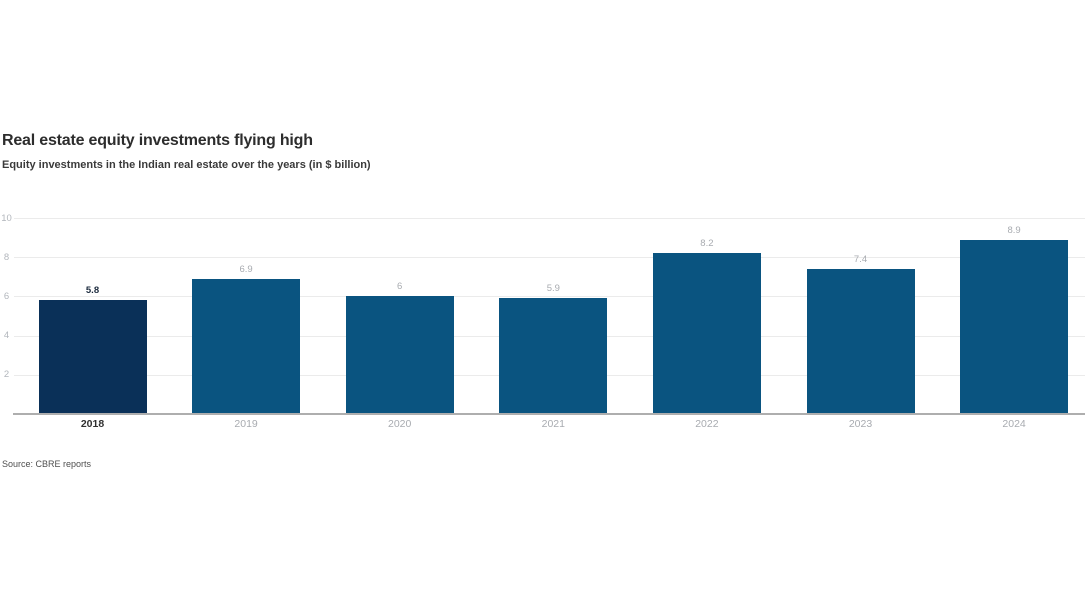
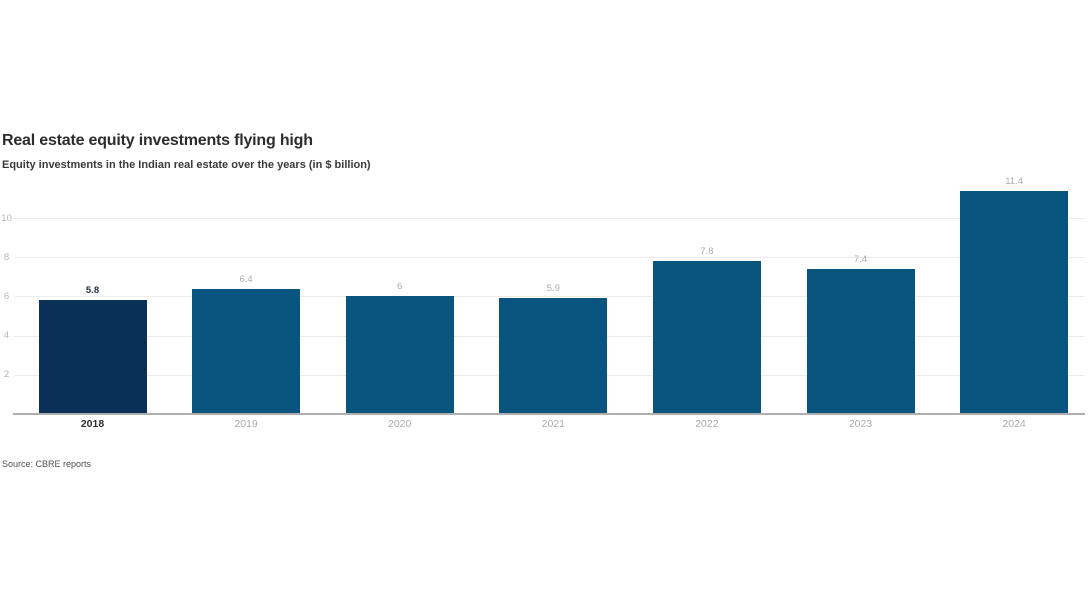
2019: 6.9 -> 6.4
2022: 8.2 -> 7.8
2024: 8.9 -> 11.4
